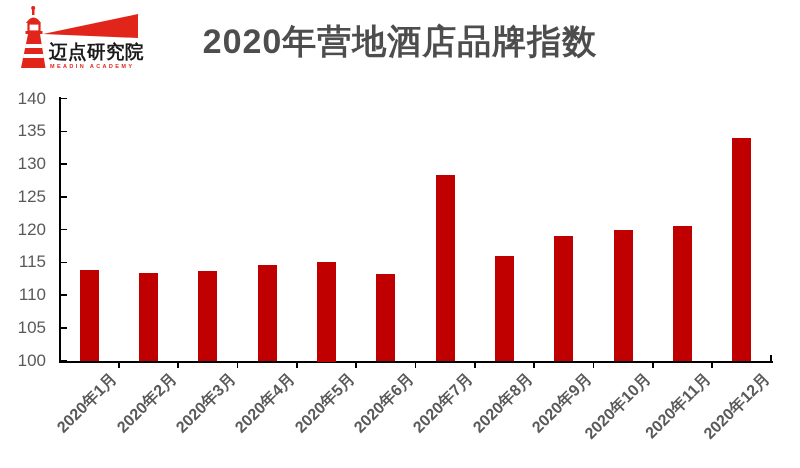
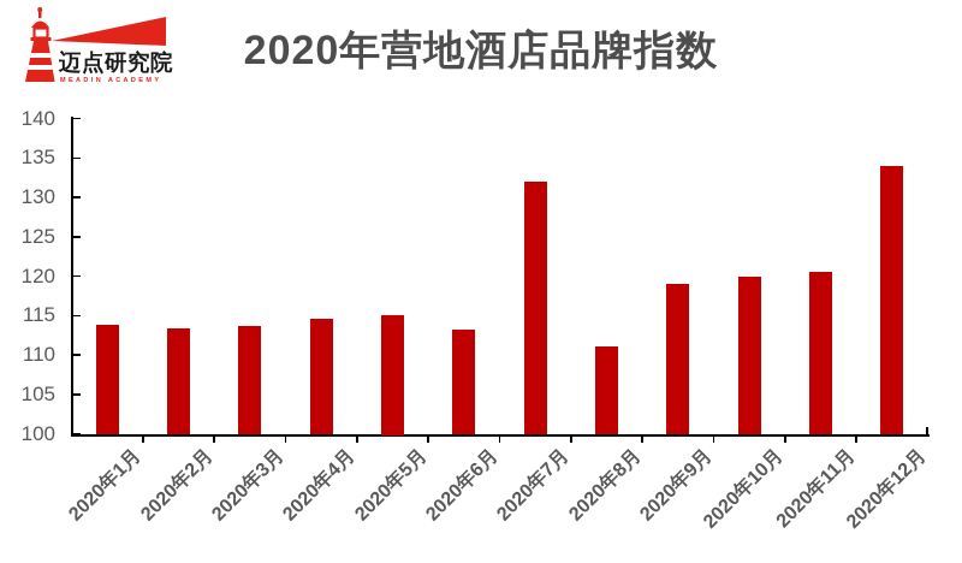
2020年7月: 128 -> 132
2020年8月: 116 -> 111
